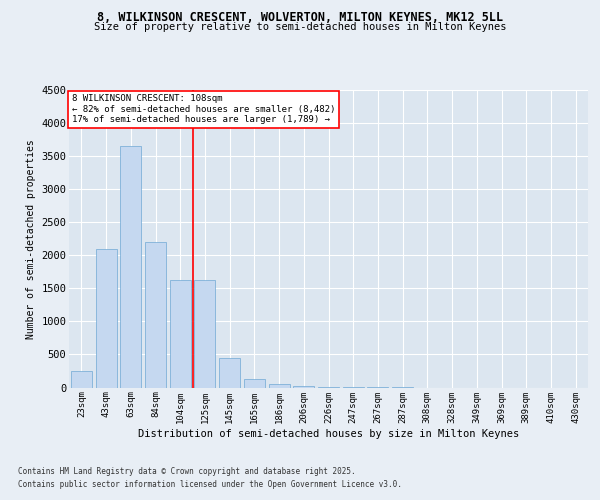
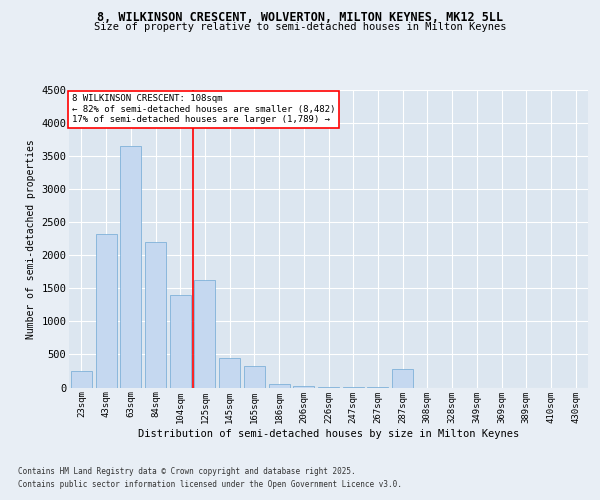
43sqm: 2100 -> 2320
104sqm: 1620 -> 1400
165sqm: 130 -> 320
287sqm: 0 -> 280
